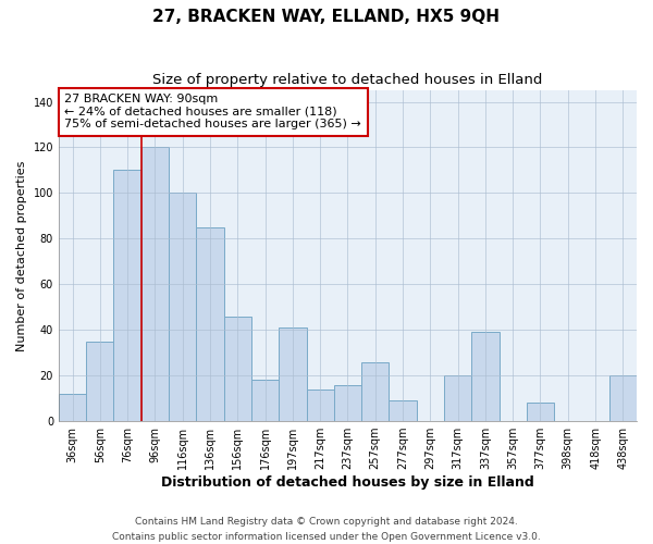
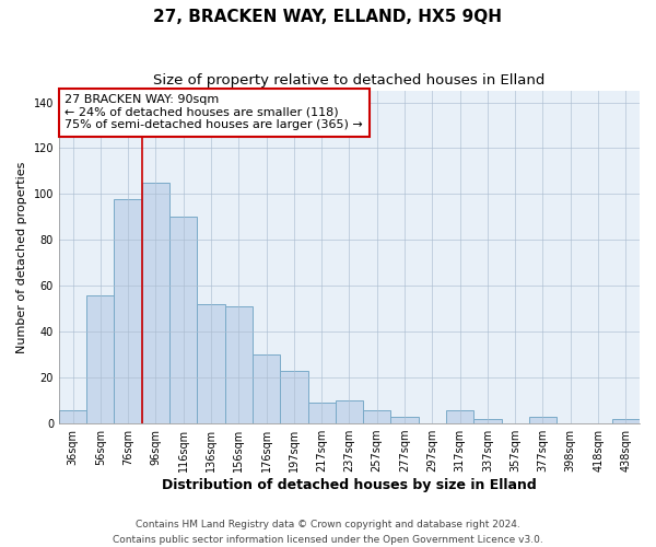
36sqm: 12 -> 6
56sqm: 35 -> 56
76sqm: 110 -> 98
96sqm: 120 -> 105
116sqm: 100 -> 90
136sqm: 85 -> 52
156sqm: 46 -> 51
176sqm: 18 -> 30
197sqm: 41 -> 23
217sqm: 14 -> 9
237sqm: 16 -> 10
257sqm: 26 -> 6
277sqm: 9 -> 3
317sqm: 20 -> 6
337sqm: 39 -> 2
377sqm: 8 -> 3
438sqm: 20 -> 2
